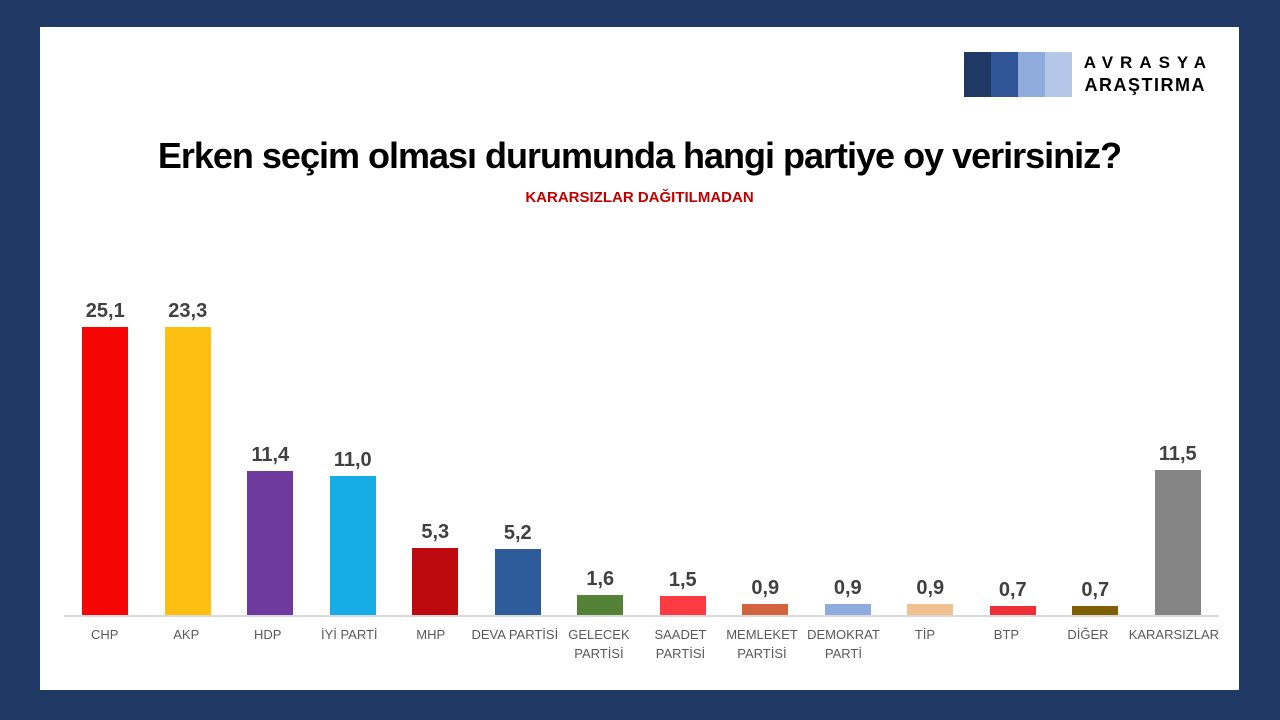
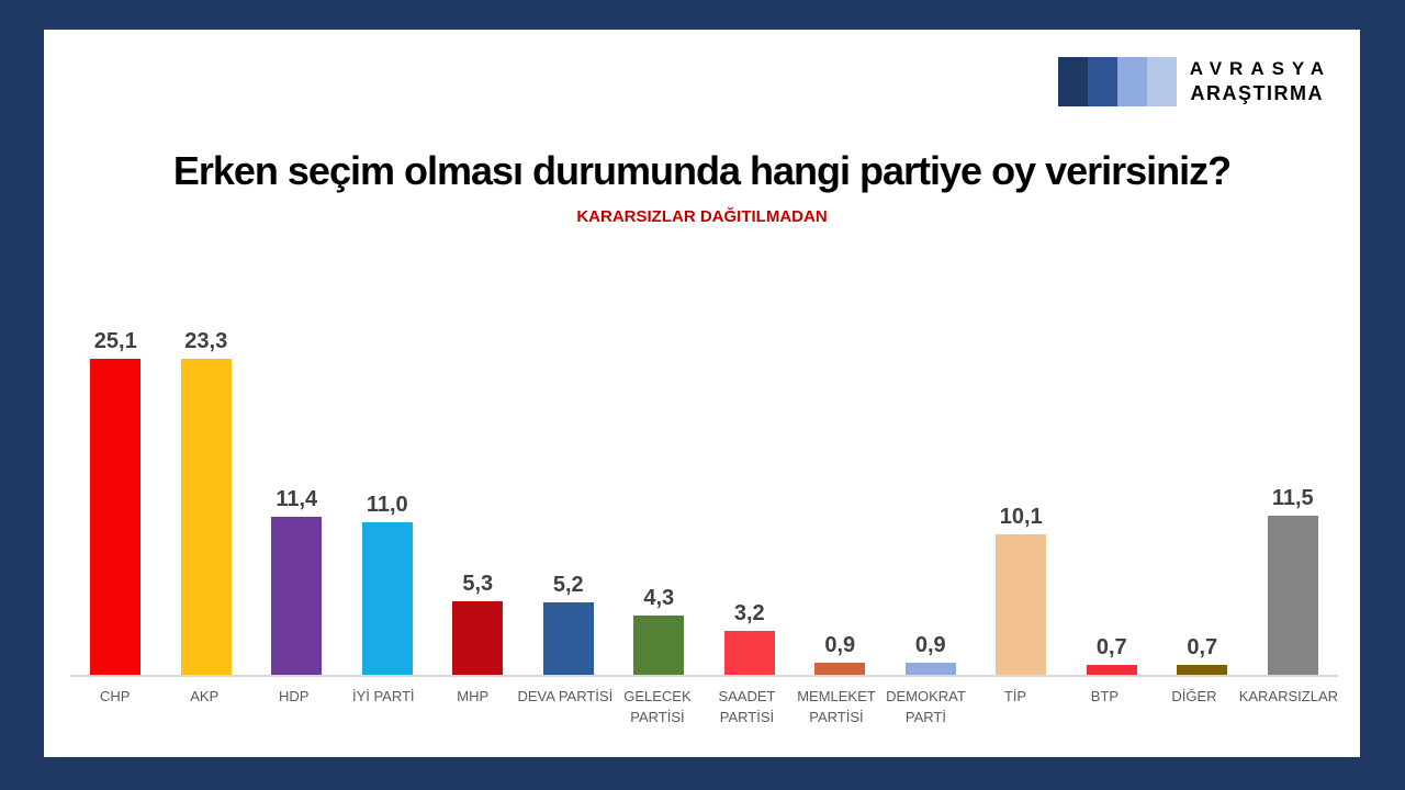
GELECEK PARTİSİ: 1,6 -> 4,3
SAADET PARTİSİ: 1,5 -> 3,2
TİP: 0,9 -> 10,1
